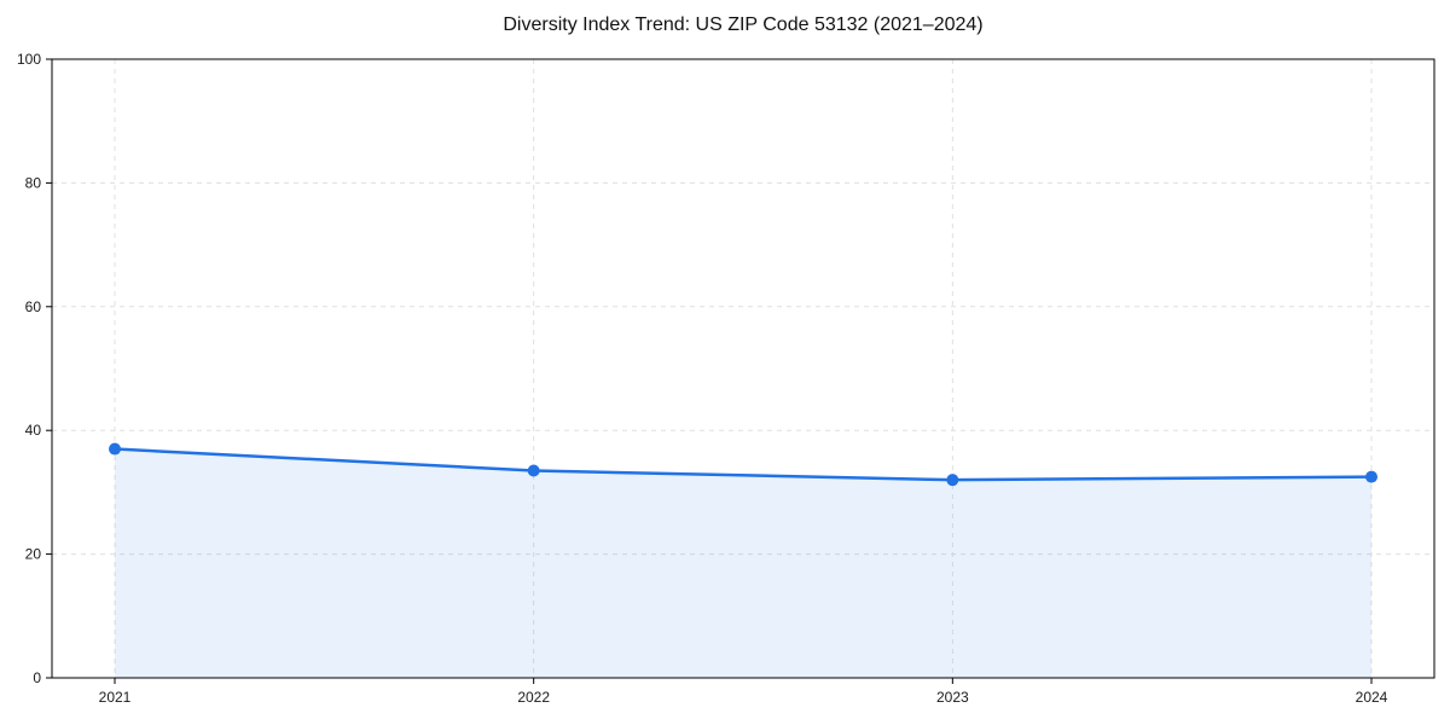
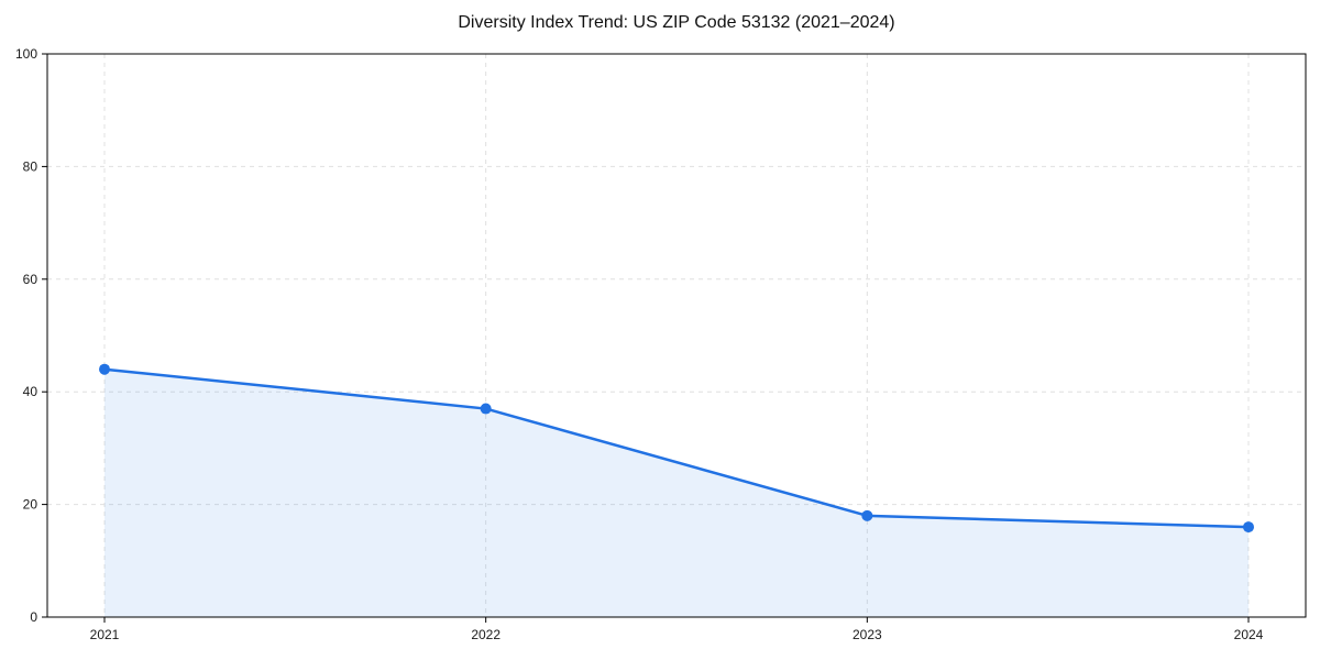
2021: 37 -> 44
2022: 34 -> 37
2023: 32 -> 18
2024: 32 -> 16
